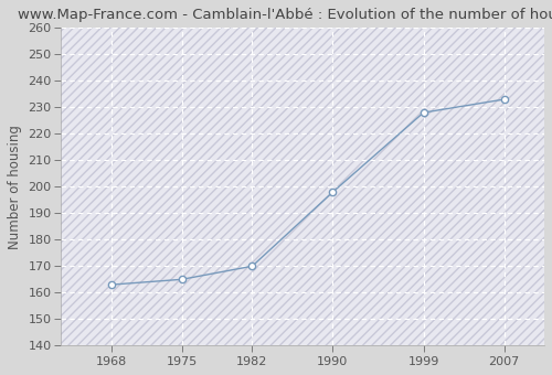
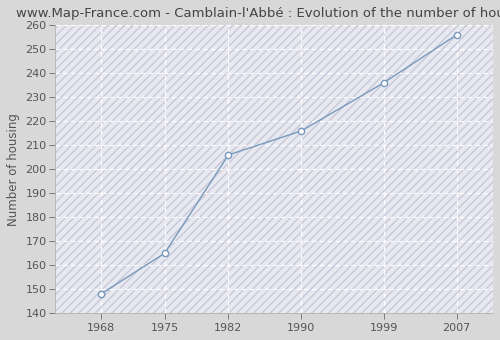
1968: 163 -> 148
1982: 170 -> 206
1990: 198 -> 216
1999: 228 -> 236
2007: 233 -> 256
